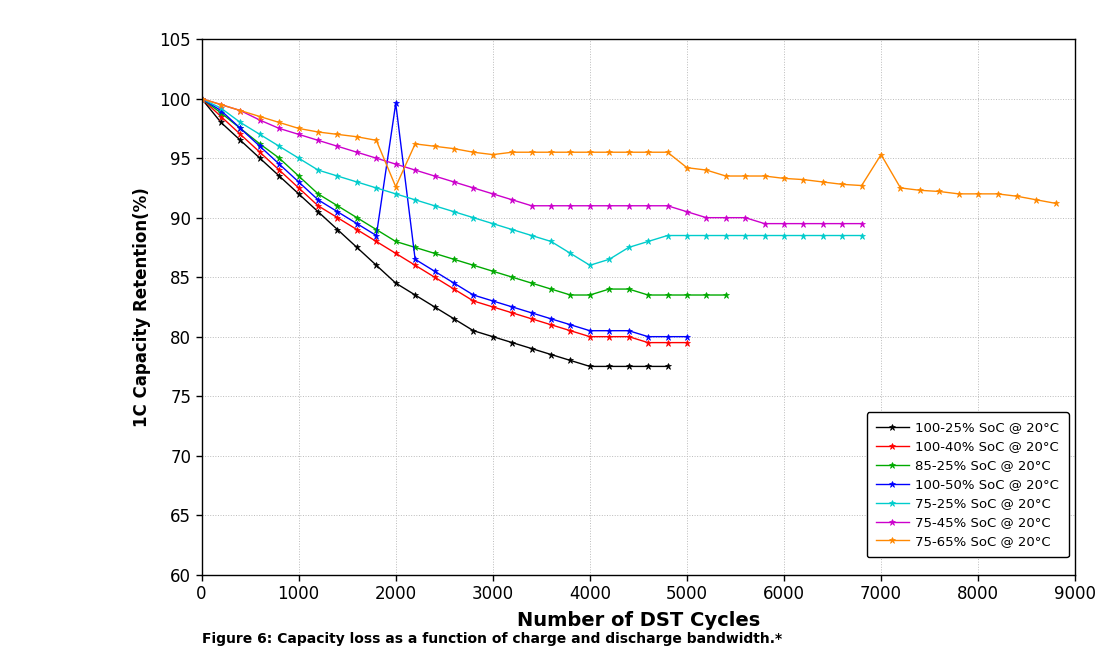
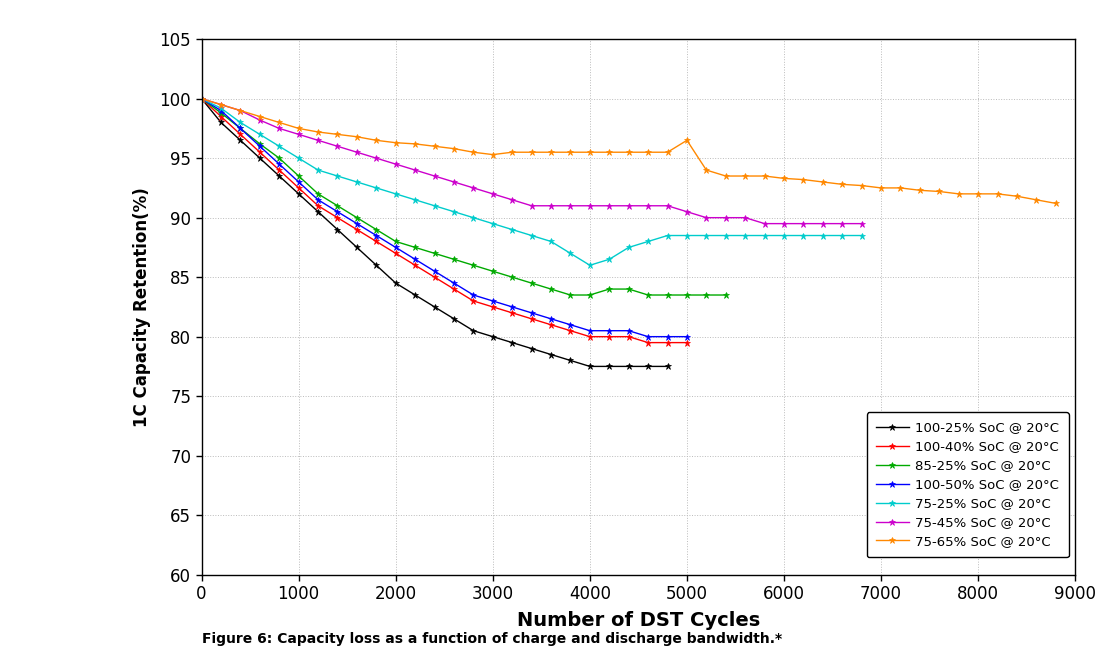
100-50% SoC @ 20°C/2000: 99.6 -> 87.5
75-65% SoC @ 20°C/2000: 92.6 -> 96.3
75-65% SoC @ 20°C/5000: 94.2 -> 96.5
75-65% SoC @ 20°C/7000: 95.3 -> 92.5
